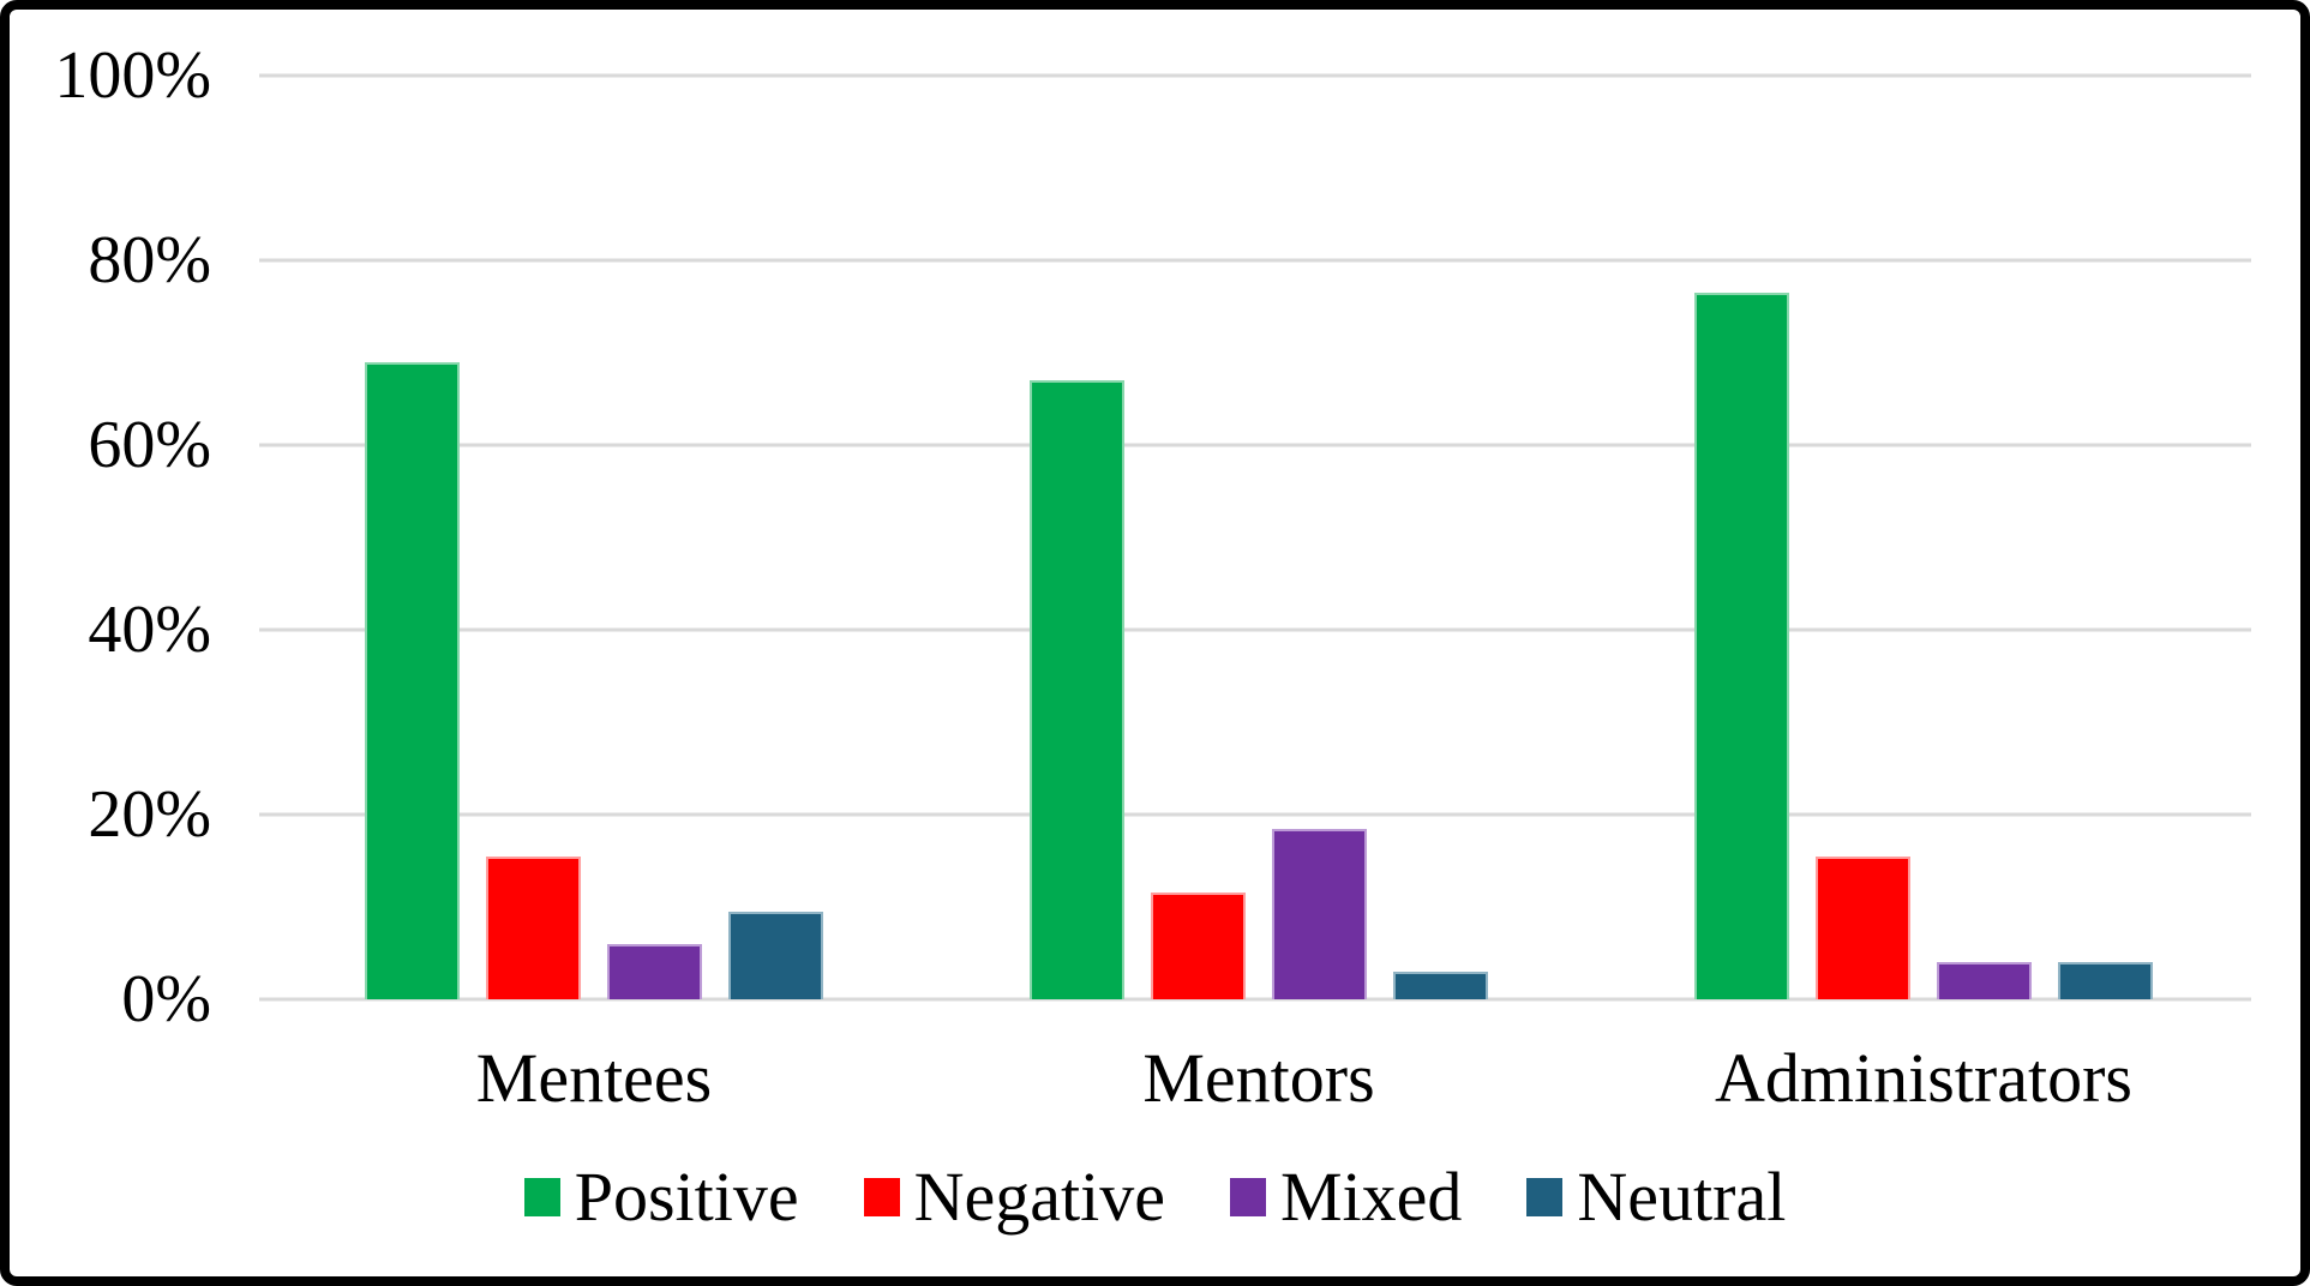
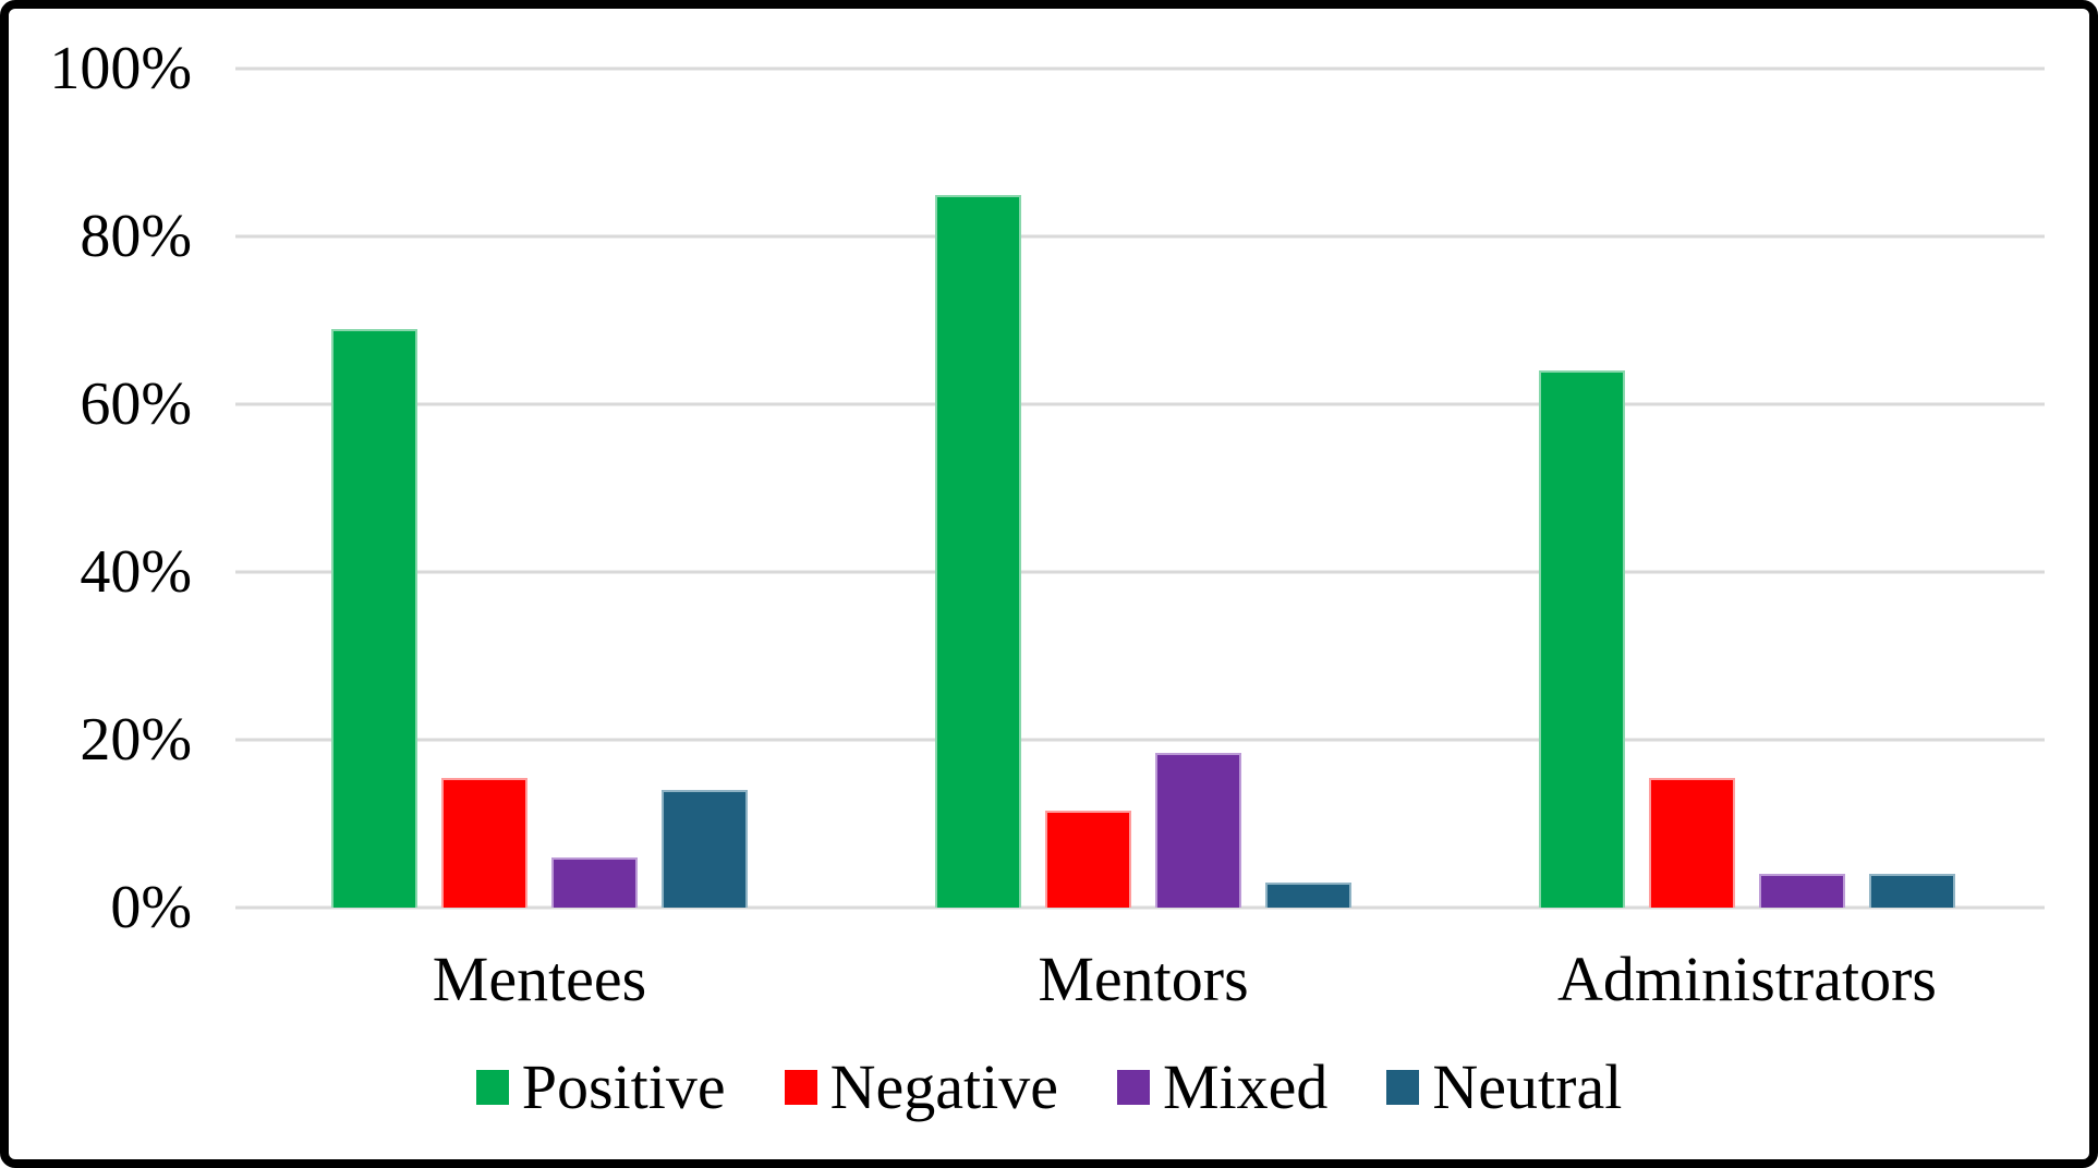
Neutral/Mentees: 10% -> 14%
Positive/Mentors: 67% -> 85%
Positive/Administrators: 76% -> 64%
